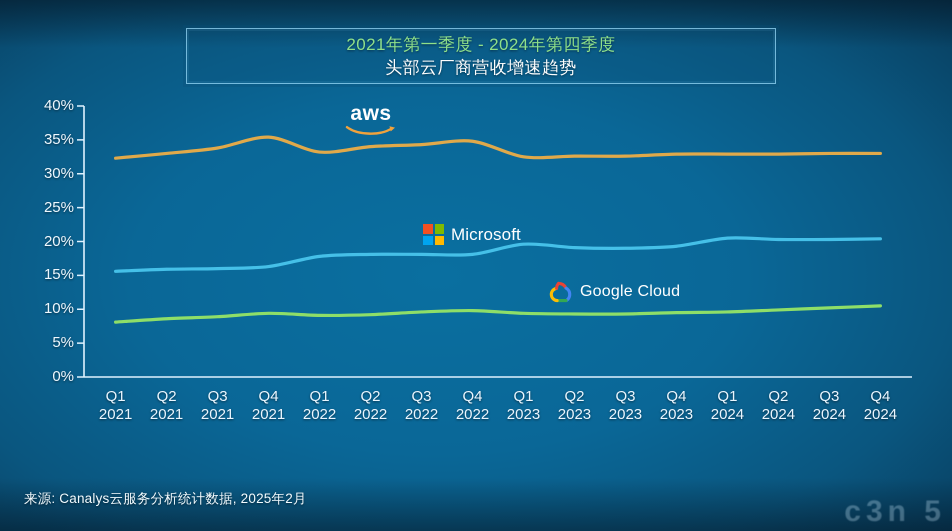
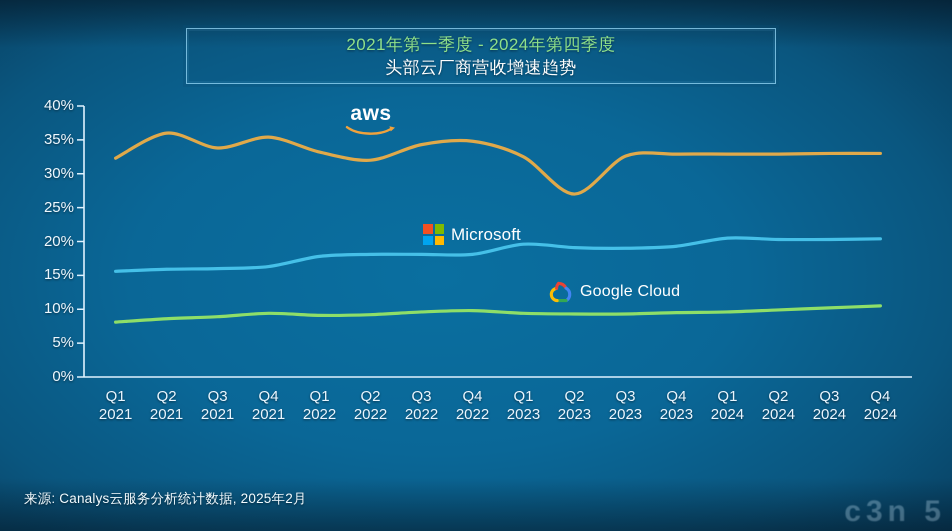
aws/Q2 2021: 33% -> 36%
aws/Q2 2022: 34% -> 32%
aws/Q2 2023: 33% -> 27%
